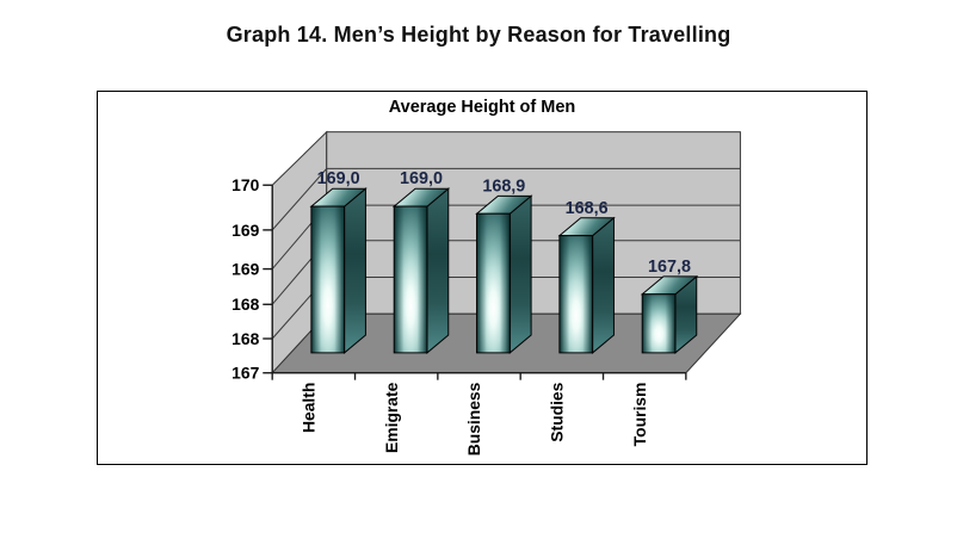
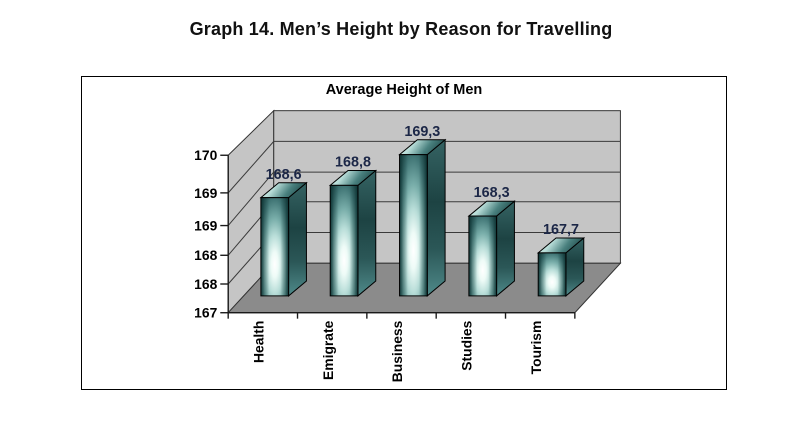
Health: 169,0 -> 168,6
Emigrate: 169,0 -> 168,8
Business: 168,9 -> 169,3
Studies: 168,6 -> 168,3
Tourism: 167,8 -> 167,7
